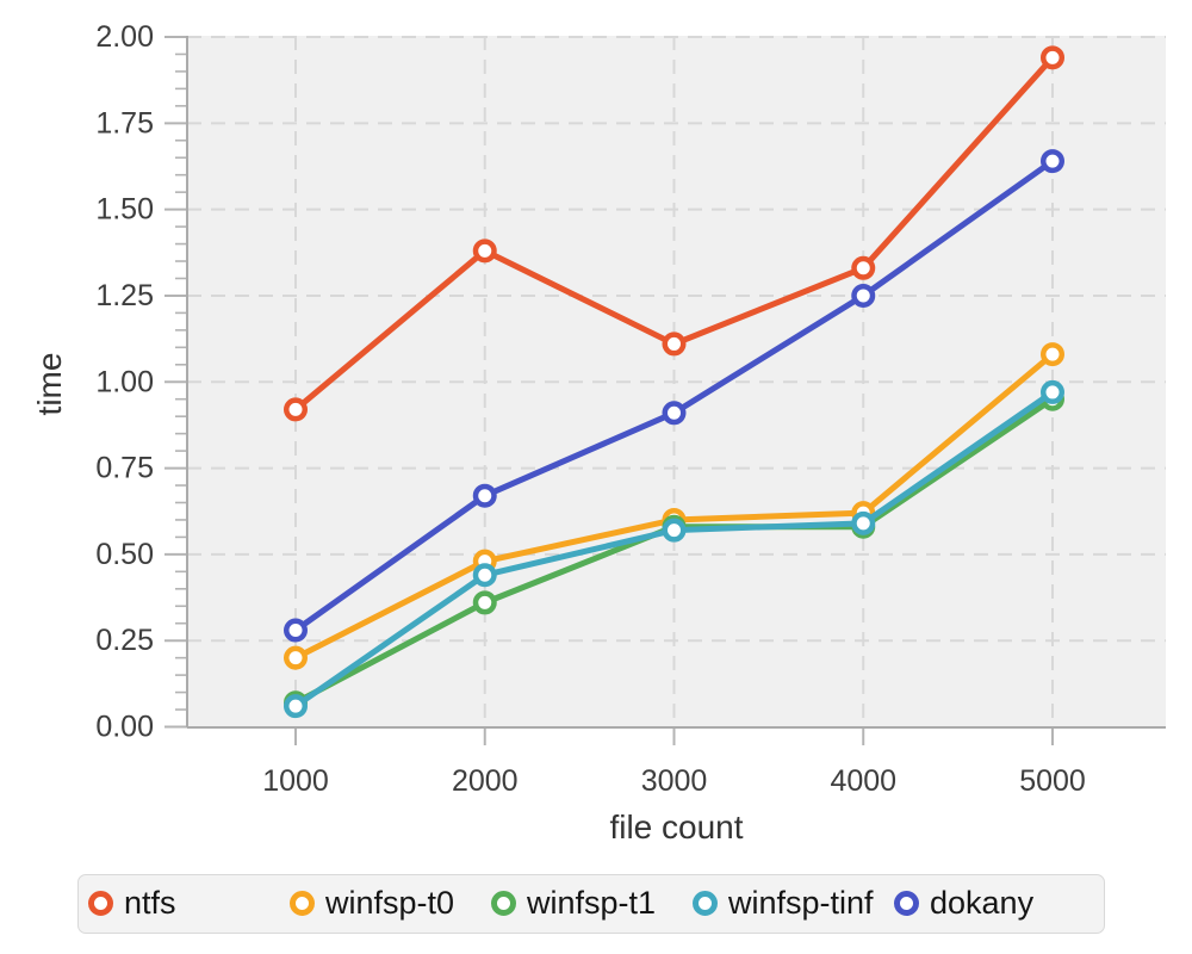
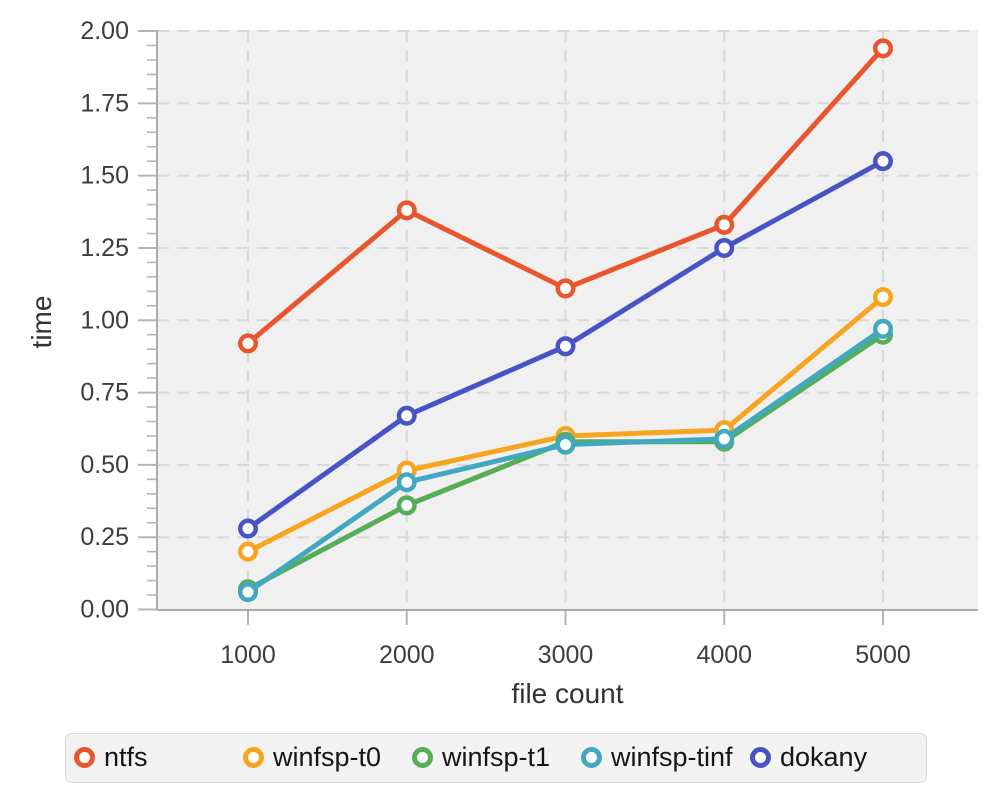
dokany/5000: 1.64 -> 1.55
